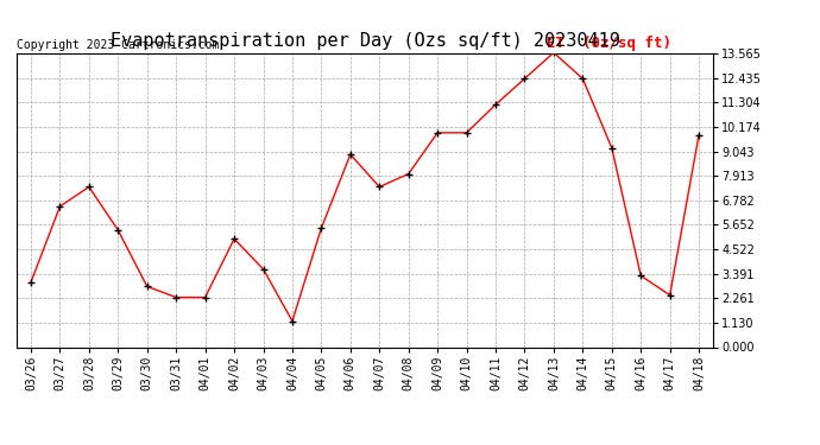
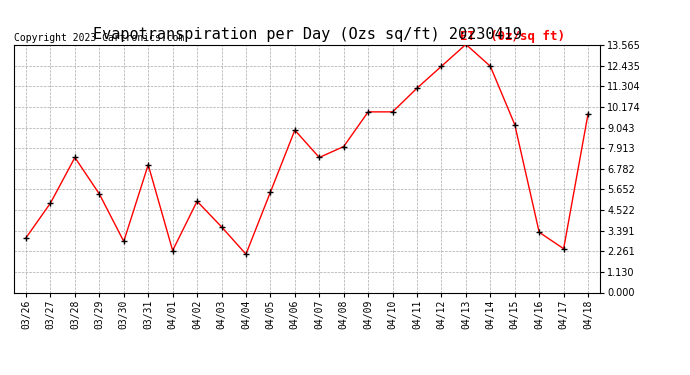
03/27: 6.5 -> 4.9
03/31: 2.3 -> 7.0
04/04: 1.2 -> 2.1
